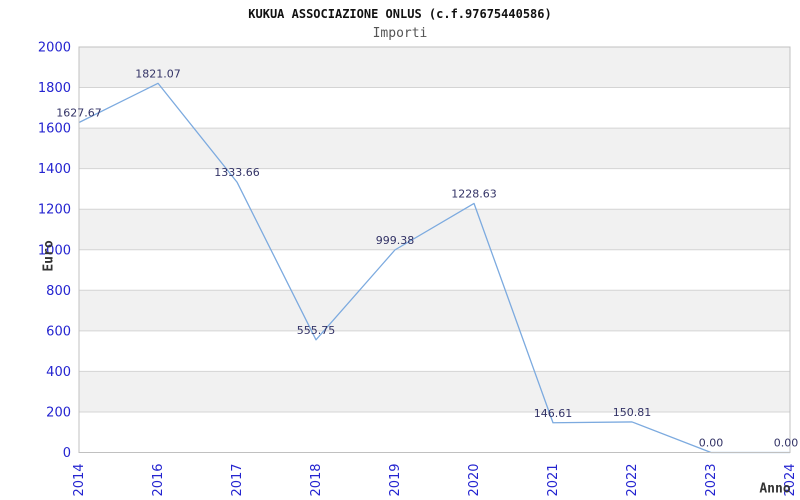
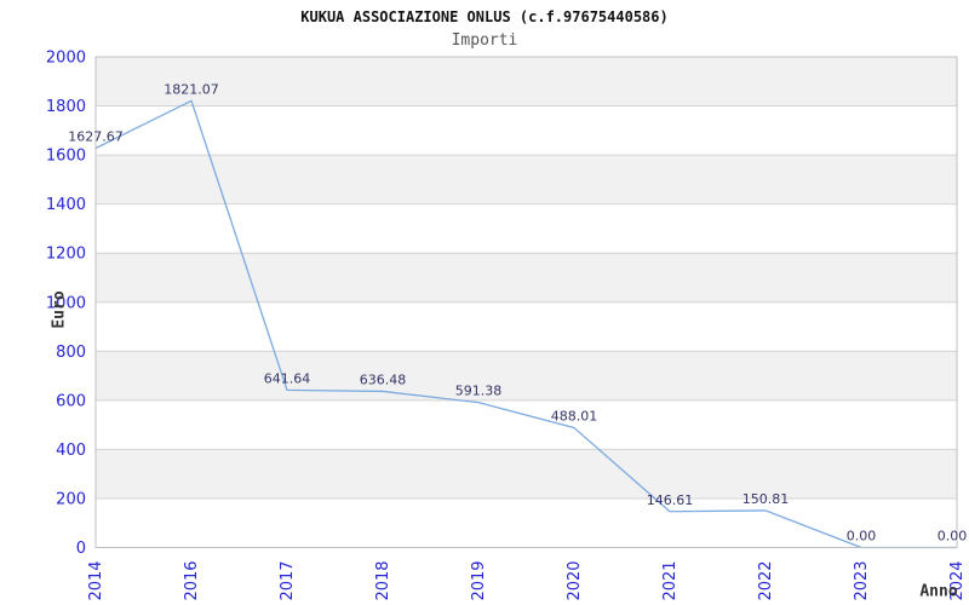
2017: 1333.66 -> 641.64
2018: 555.75 -> 636.48
2019: 999.38 -> 591.38
2020: 1228.63 -> 488.01
